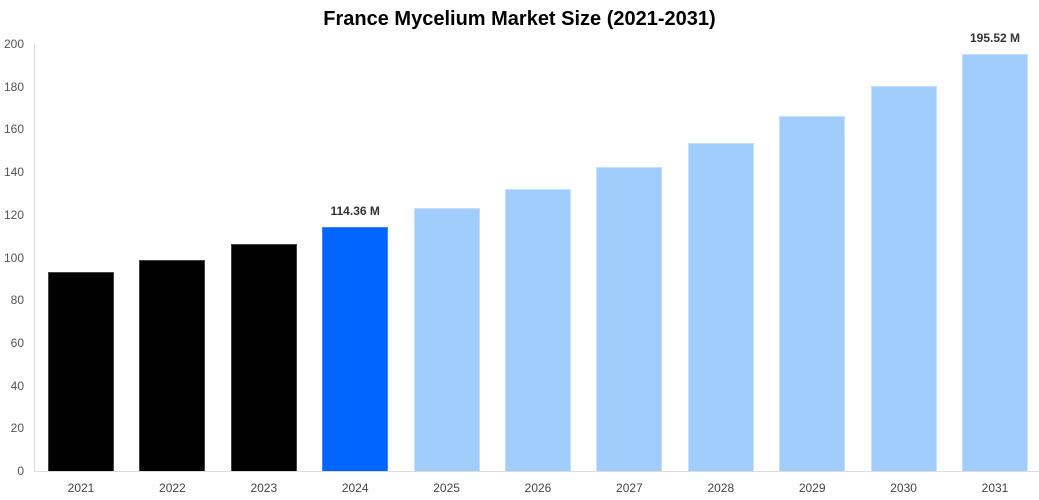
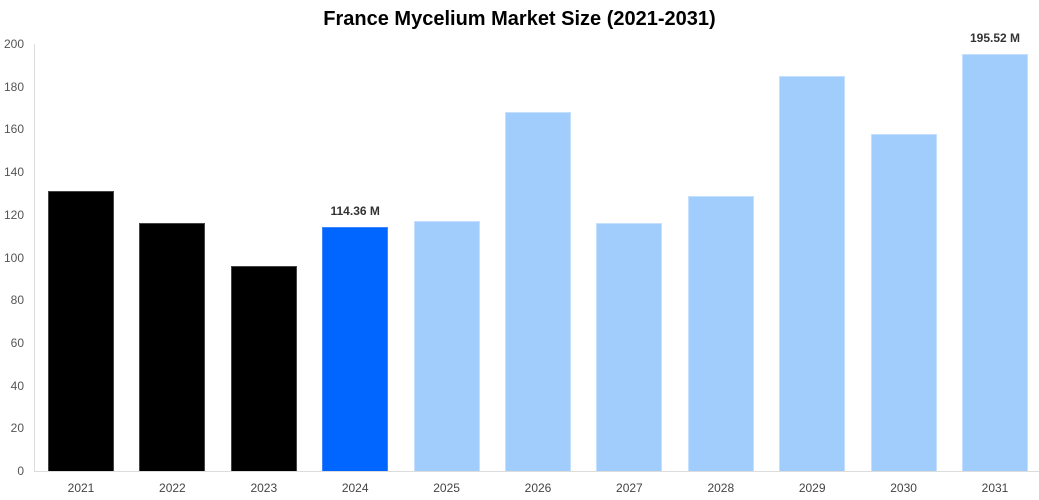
2021: 93 -> 131
2022: 99 -> 116
2023: 106 -> 96
2025: 123 -> 117
2026: 132 -> 168
2027: 142 -> 116
2028: 154 -> 129
2029: 166 -> 185
2030: 180 -> 158
